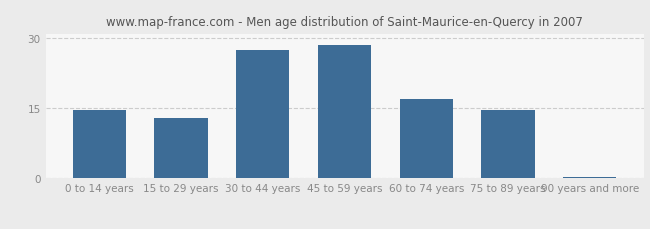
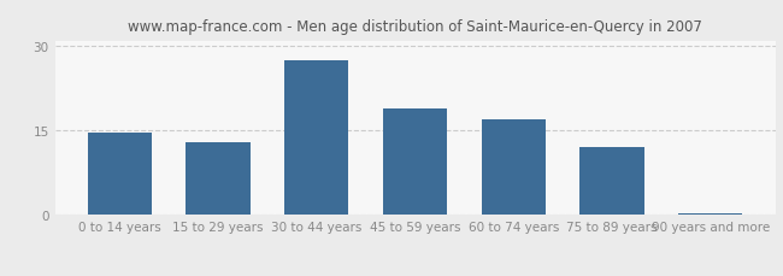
45 to 59 years: 28.5 -> 19.0
75 to 89 years: 14.7 -> 12.0
